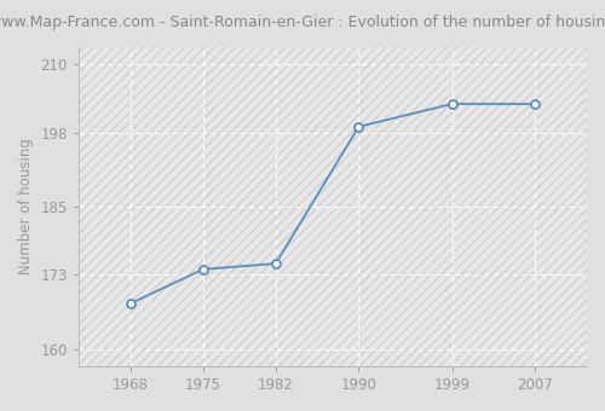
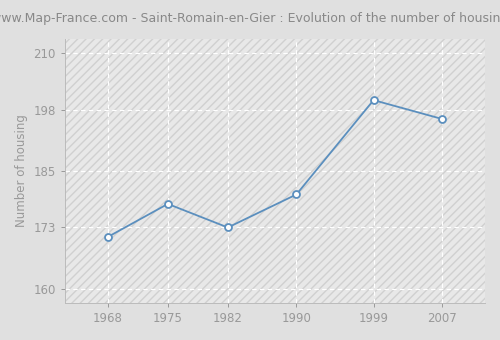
1968: 168 -> 171
1975: 174 -> 178
1982: 175 -> 173
1990: 199 -> 180
1999: 203 -> 200
2007: 203 -> 196
